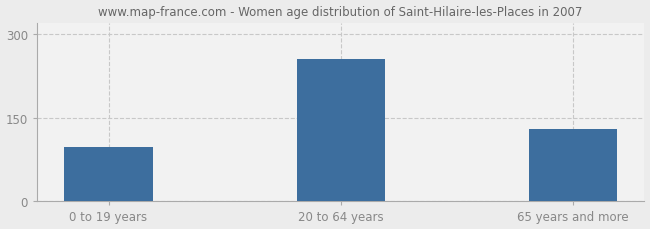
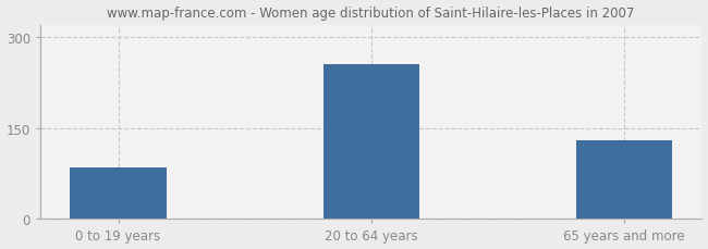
0 to 19 years: 98 -> 85
